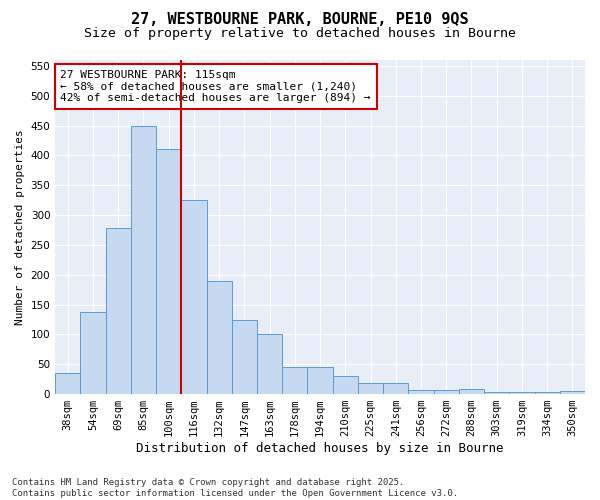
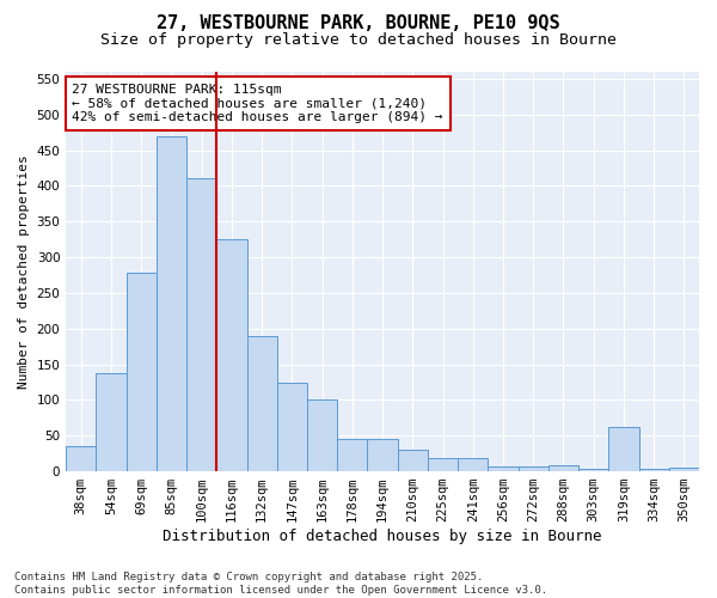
85sqm: 450 -> 470
319sqm: 3 -> 62
